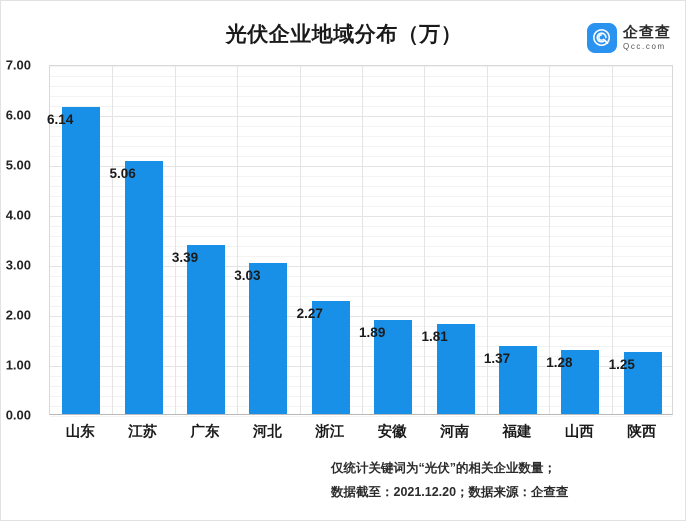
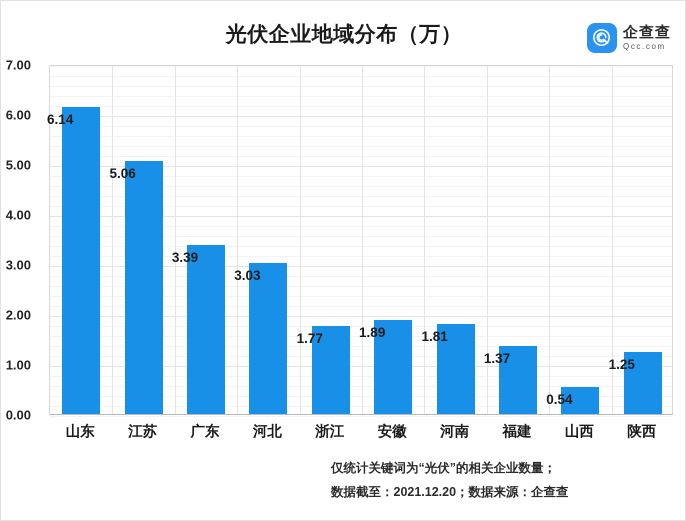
浙江: 2.27 -> 1.77
山西: 1.28 -> 0.54
